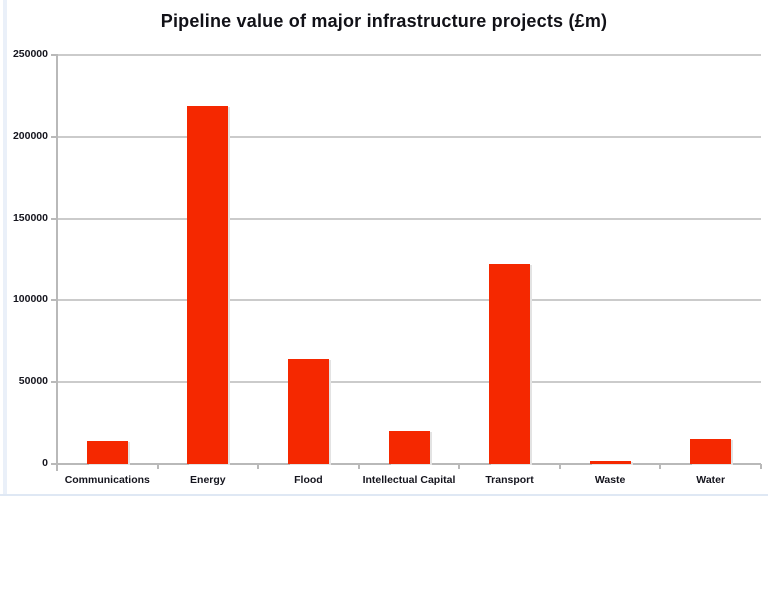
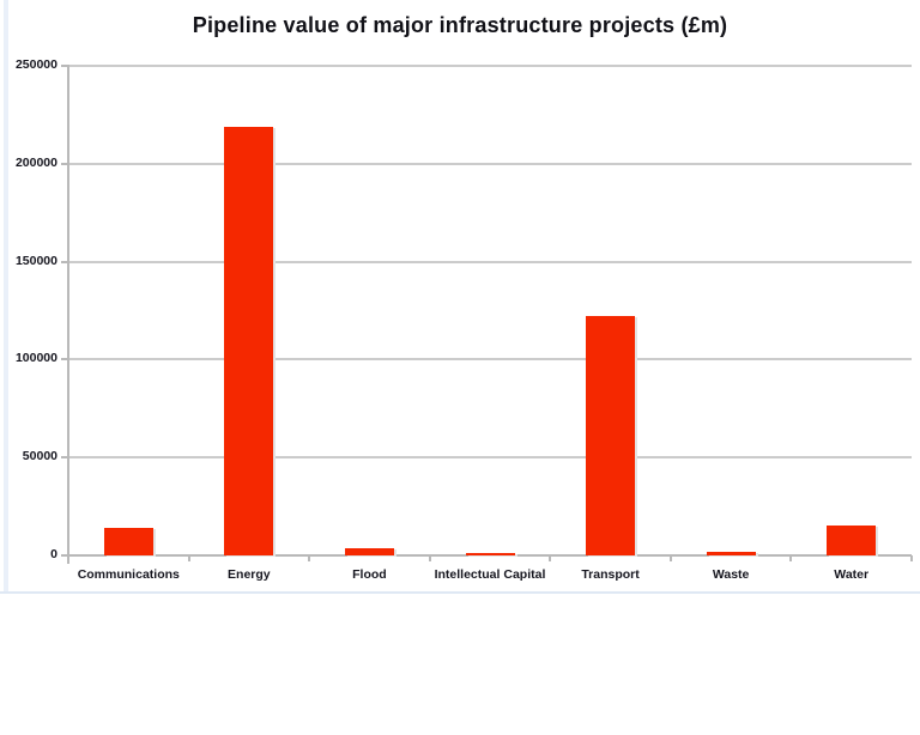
Flood: 64000 -> 4000
Intellectual Capital: 20000 -> 1000
